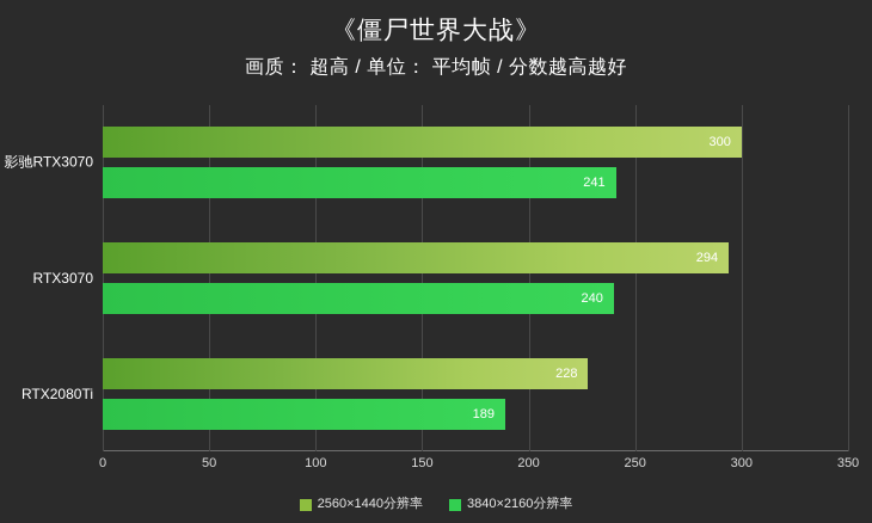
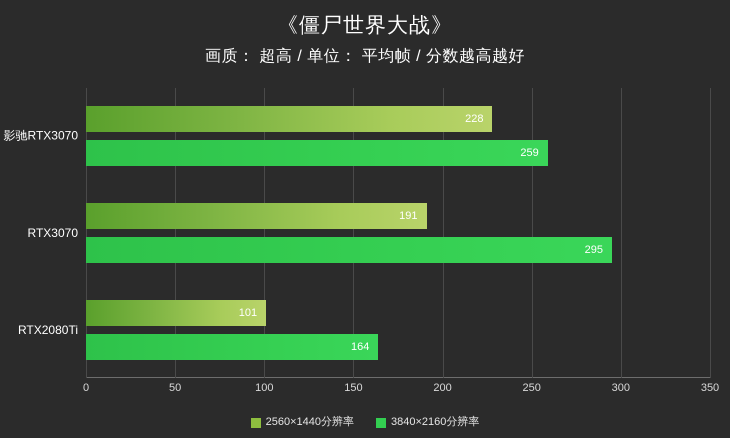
2560×1440分辨率/影驰RTX3070: 300 -> 228
3840×2160分辨率/影驰RTX3070: 241 -> 259
2560×1440分辨率/RTX3070: 294 -> 191
3840×2160分辨率/RTX3070: 240 -> 295
2560×1440分辨率/RTX2080Ti: 228 -> 101
3840×2160分辨率/RTX2080Ti: 189 -> 164
